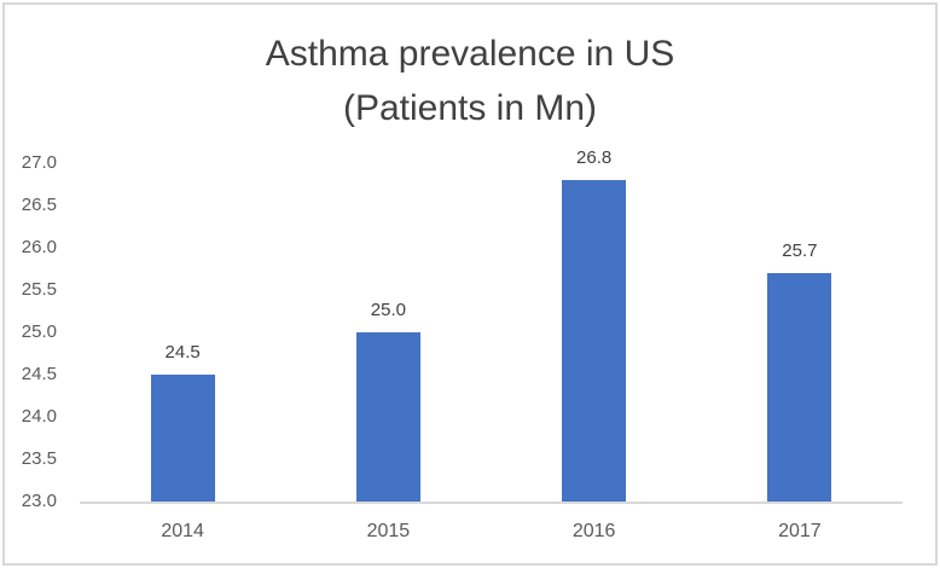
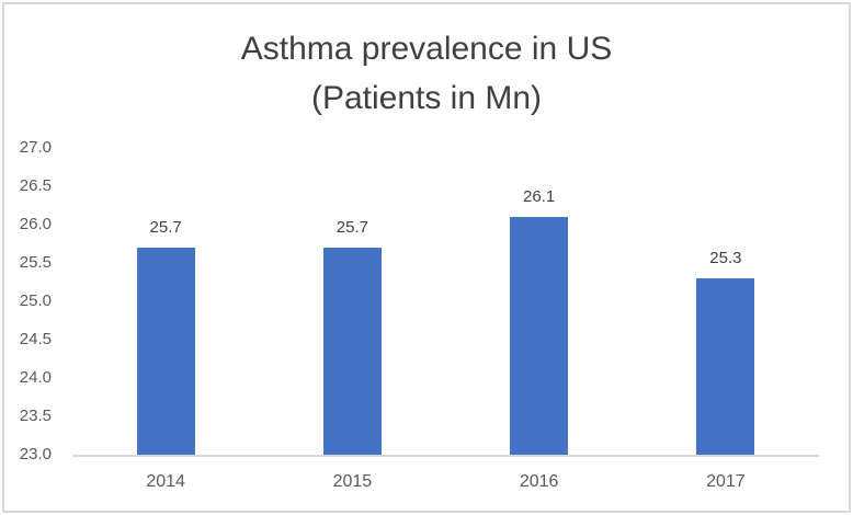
2014: 24.5 -> 25.7
2015: 25.0 -> 25.7
2016: 26.8 -> 26.1
2017: 25.7 -> 25.3
